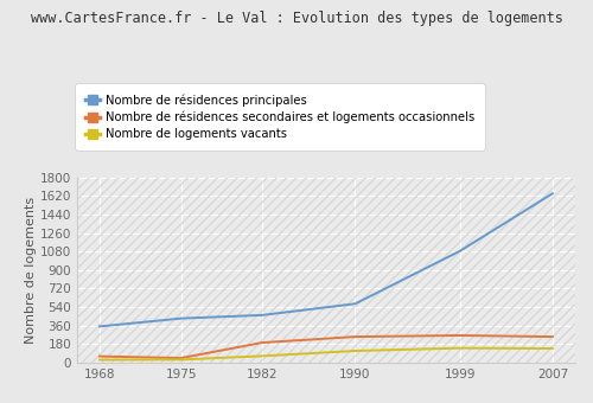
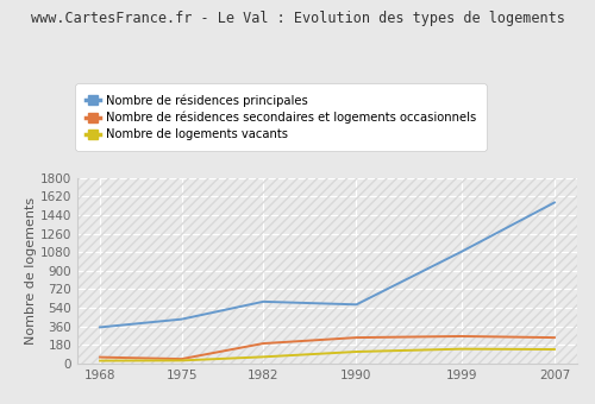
Nombre de résidences principales/1982: 460 -> 600
Nombre de résidences principales/2007: 1640 -> 1560
